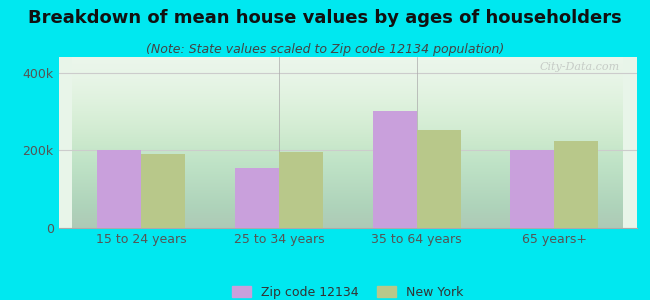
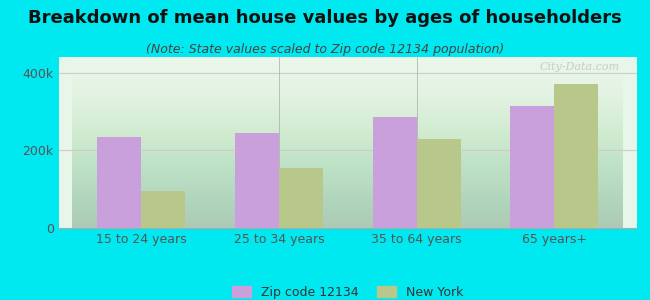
Zip code 12134/15 to 24 years: 200k -> 235k
New York/15 to 24 years: 190k -> 95k
Zip code 12134/25 to 34 years: 155k -> 245k
New York/25 to 34 years: 195k -> 155k
Zip code 12134/35 to 64 years: 300k -> 285k
New York/35 to 64 years: 252k -> 230k
Zip code 12134/65 years+: 200k -> 315k
New York/65 years+: 225k -> 370k
